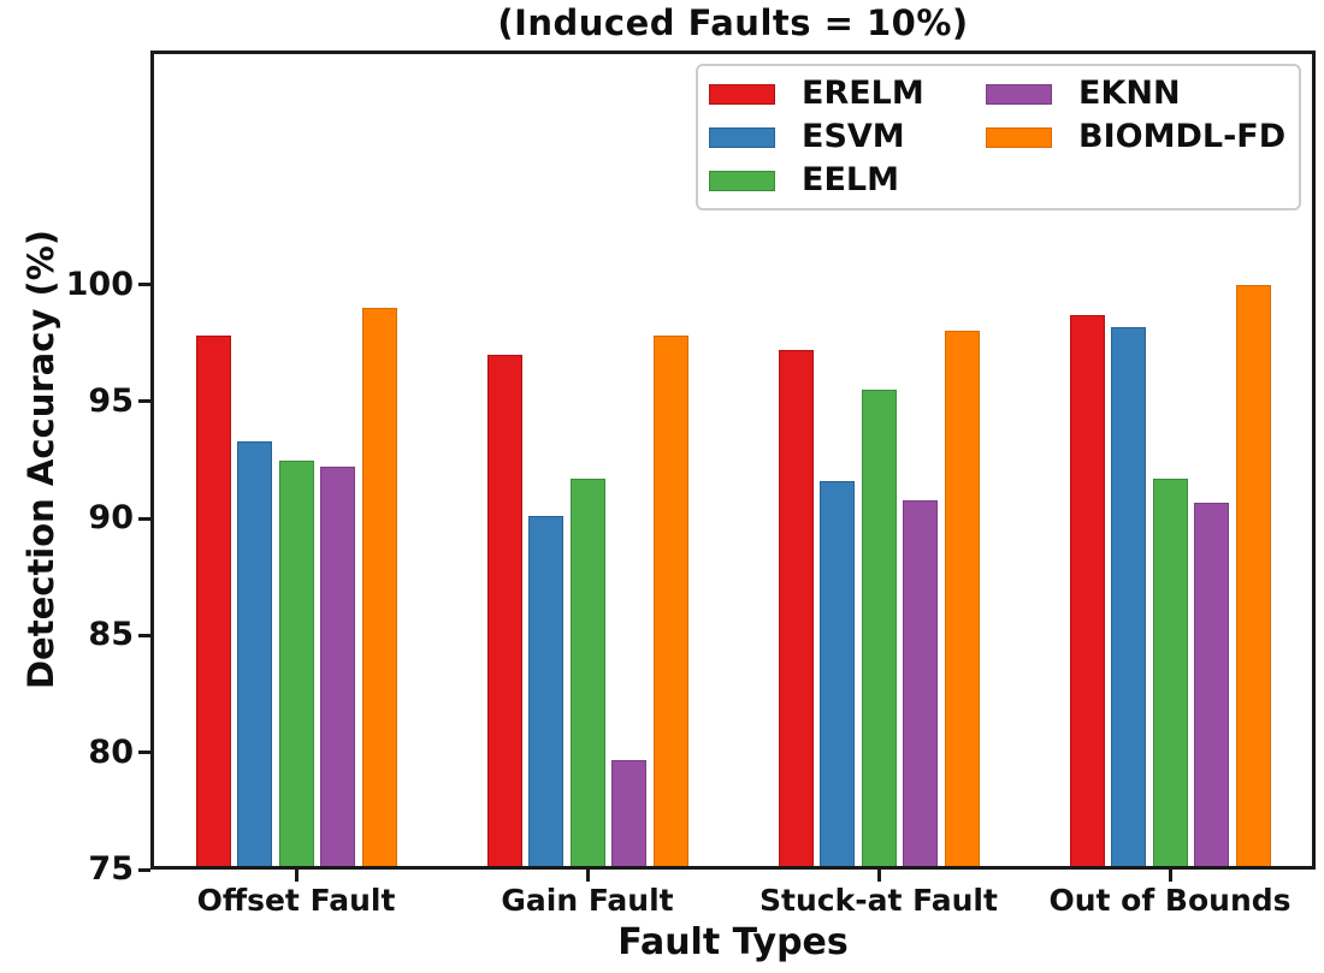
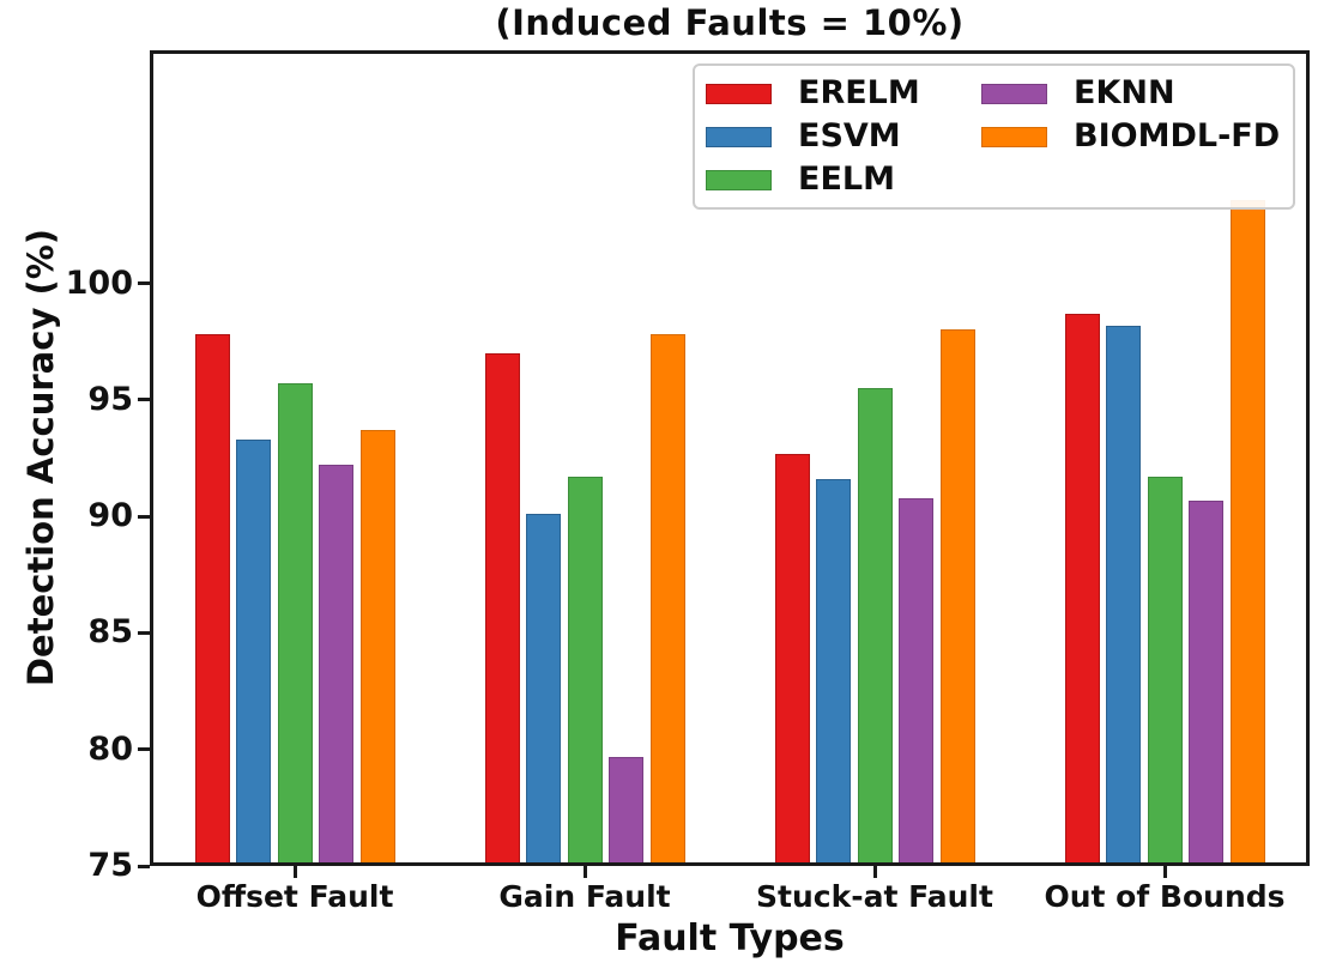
EELM/Offset Fault: 92.5 -> 95.7
BIOMDL-FD/Offset Fault: 99.0 -> 93.7
ERELM/Stuck-at Fault: 97.2 -> 92.7
BIOMDL-FD/Out of Bounds: 100.0 -> 103.6
